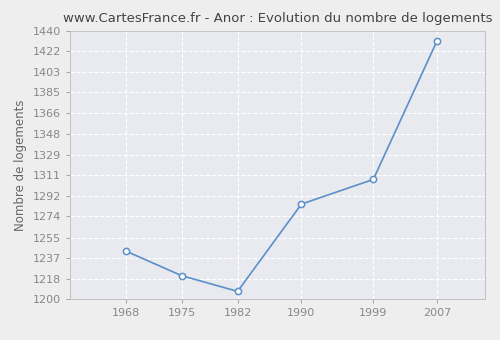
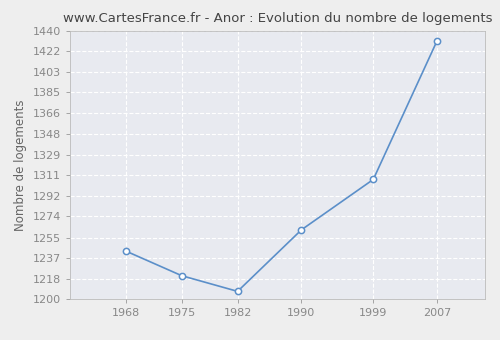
1990: 1285 -> 1262
